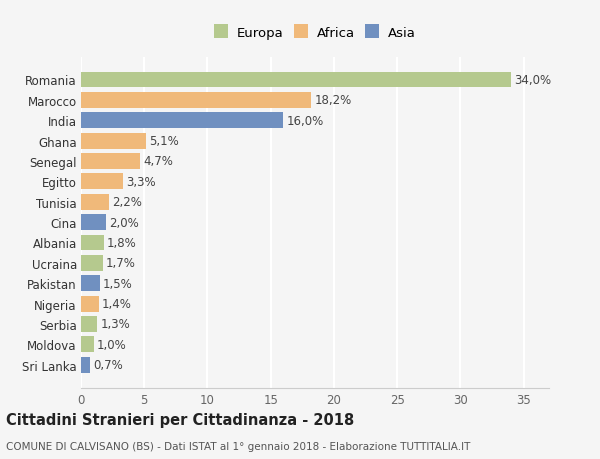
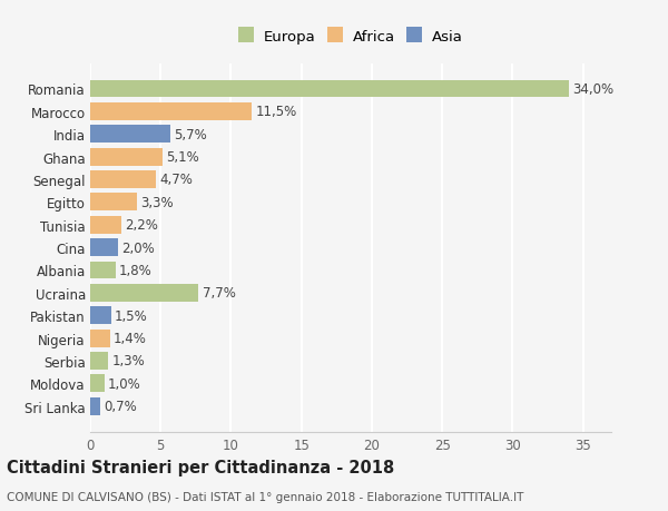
Marocco: 18,2% -> 11,5%
India: 16,0% -> 5,7%
Ucraina: 1,7% -> 7,7%
